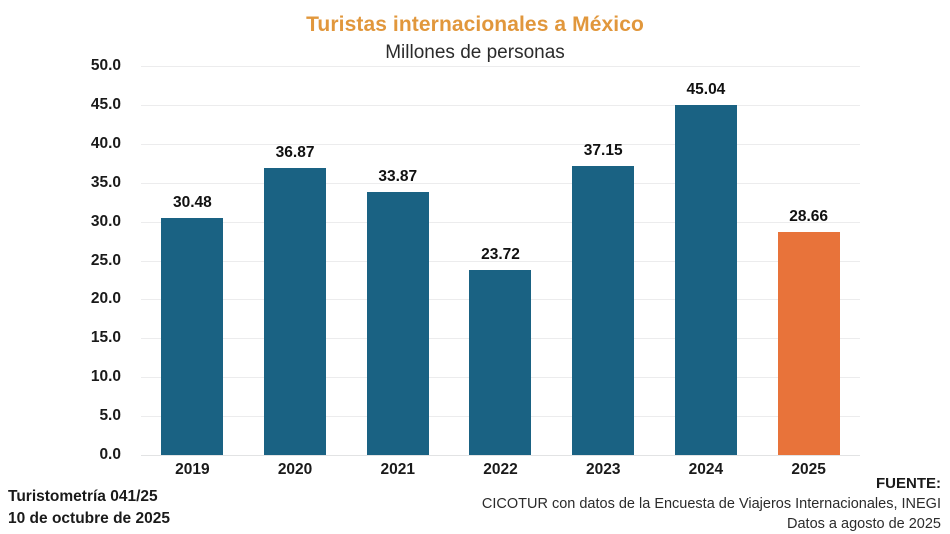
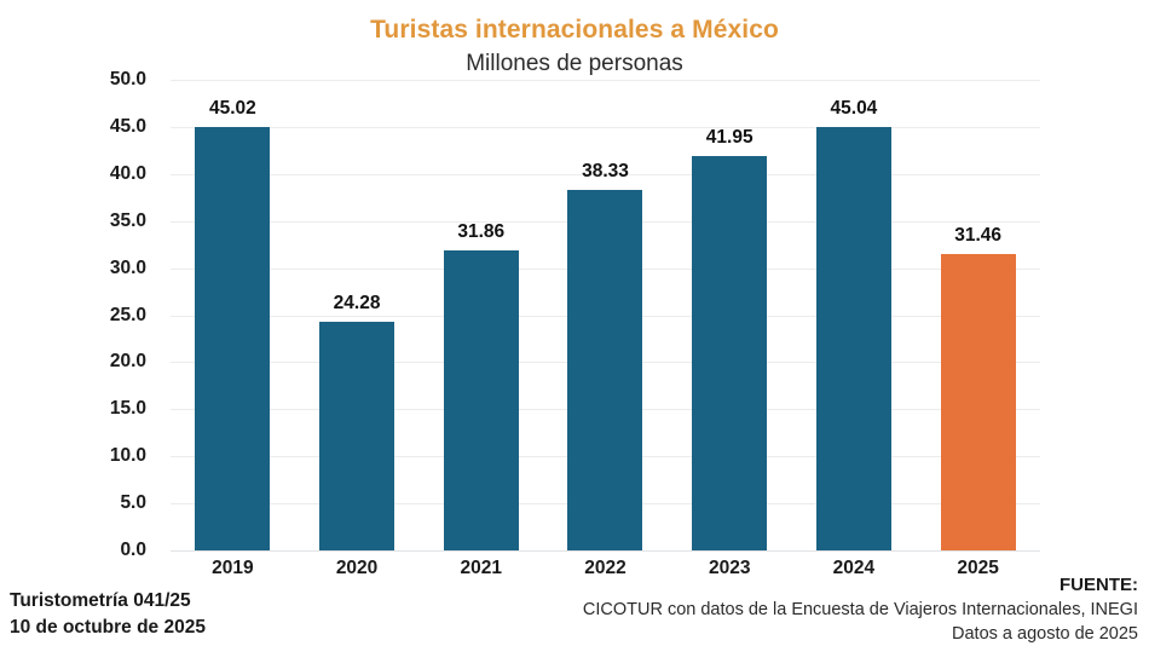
2019: 30.48 -> 45.02
2020: 36.87 -> 24.28
2021: 33.87 -> 31.86
2022: 23.72 -> 38.33
2023: 37.15 -> 41.95
2025: 28.66 -> 31.46
